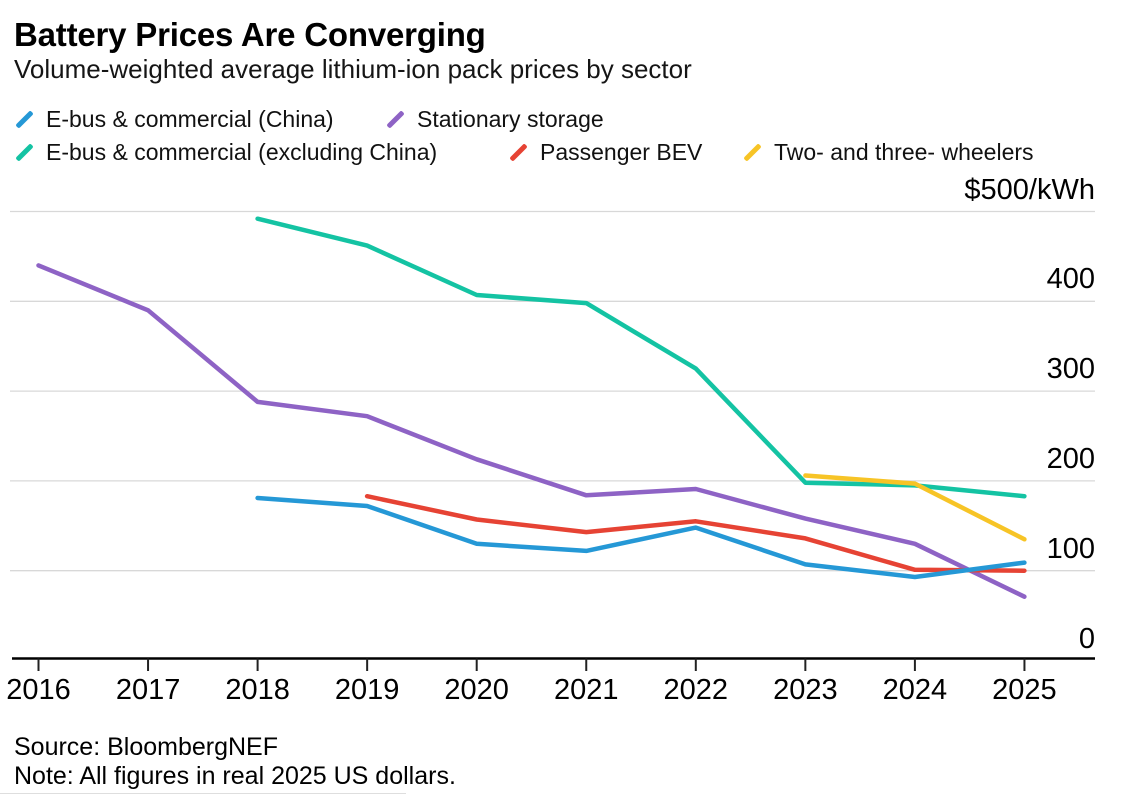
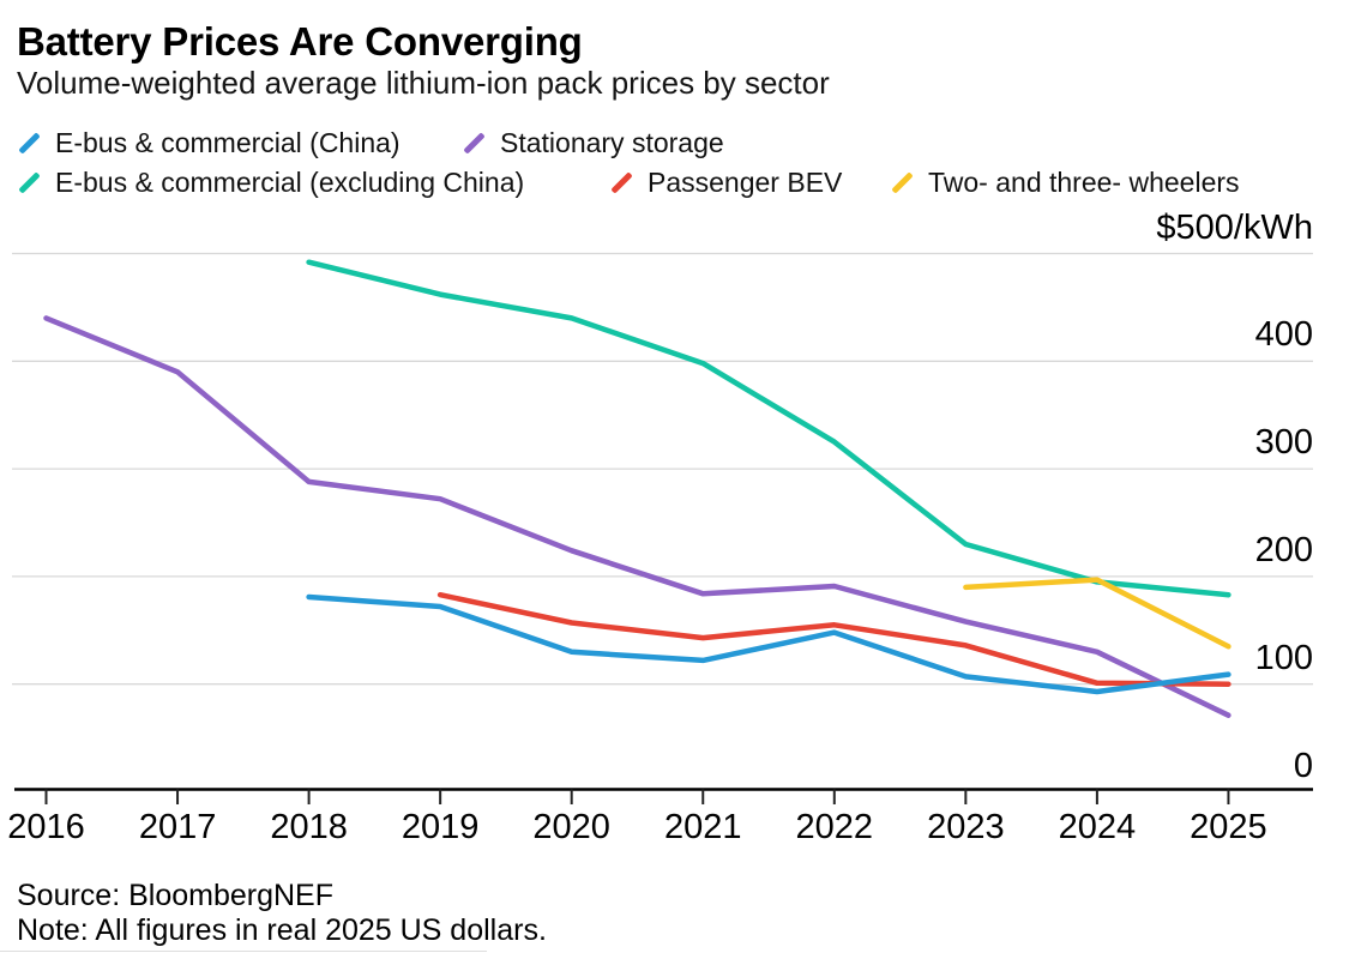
E-bus & commercial (excluding China)/2020: 410 -> 440
E-bus & commercial (excluding China)/2023: 200 -> 230
Two- and three- wheelers/2023: 210 -> 190
